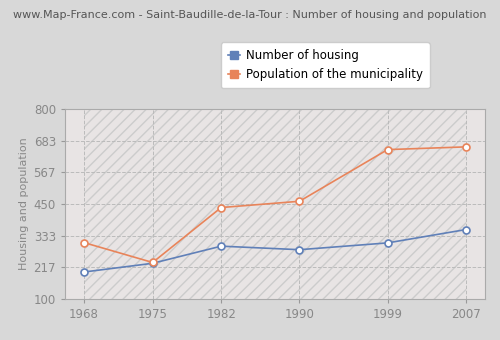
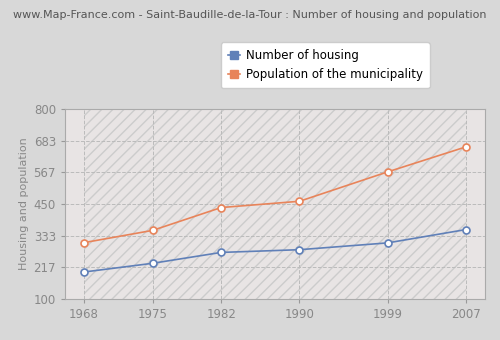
Population of the municipality/1975: 235 -> 353
Number of housing/1982: 295 -> 272
Population of the municipality/1999: 650 -> 568
